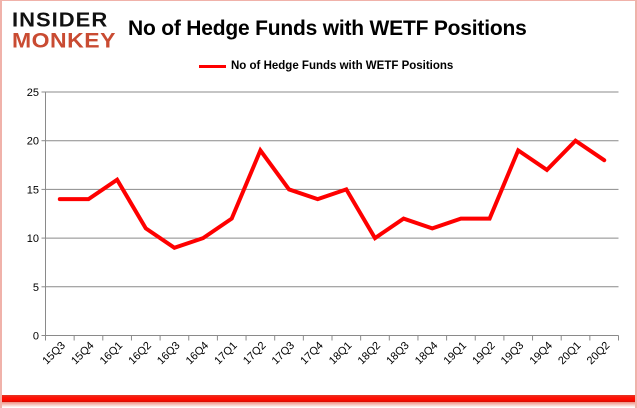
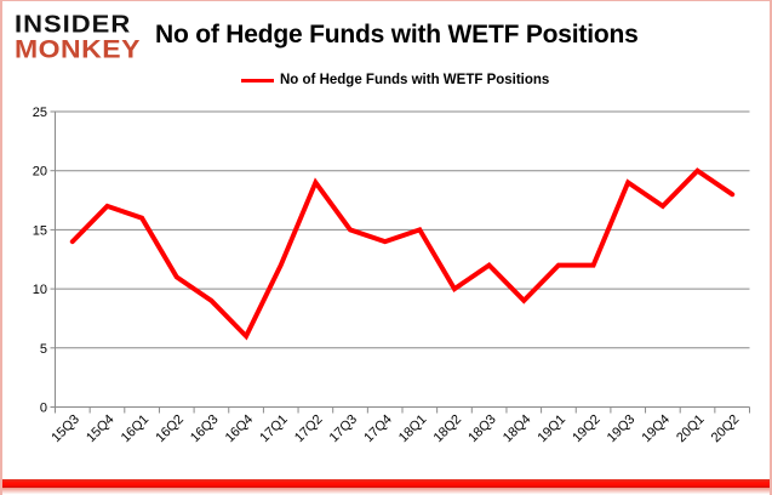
15Q4: 14 -> 17
16Q4: 10 -> 6
18Q4: 11 -> 9
